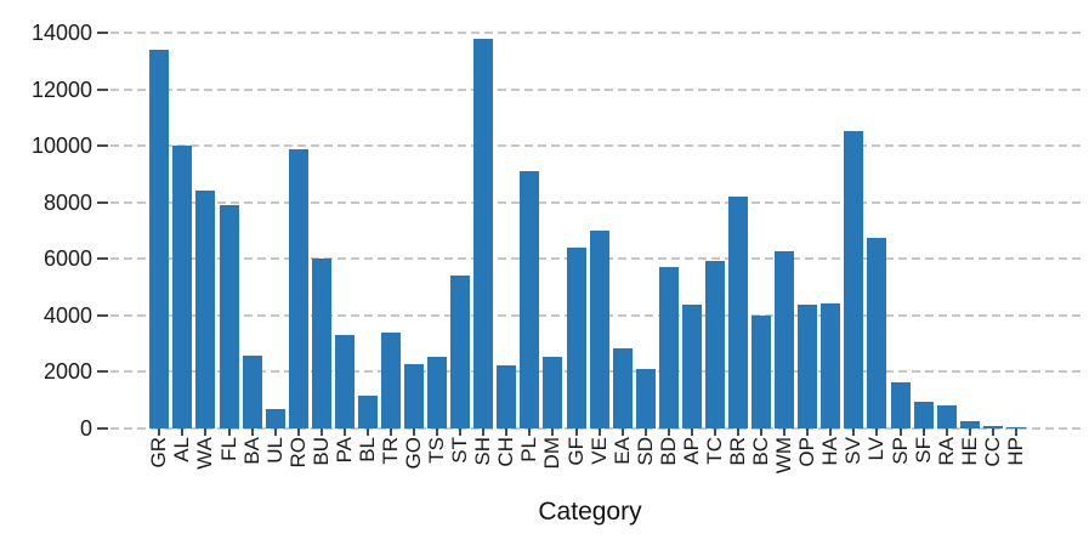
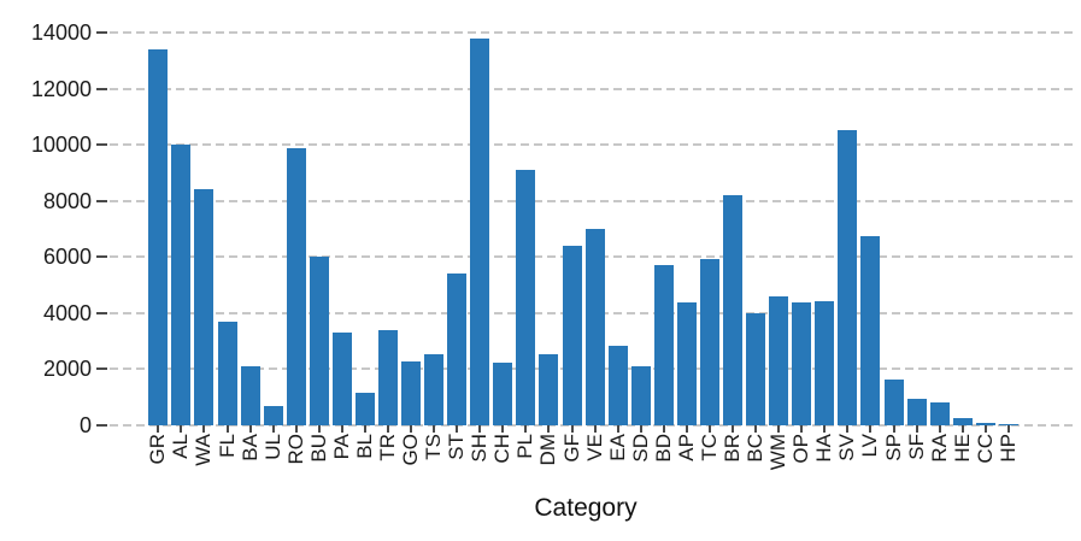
FL: 7900 -> 3700
BA: 2600 -> 2100
WM: 6300 -> 4600
